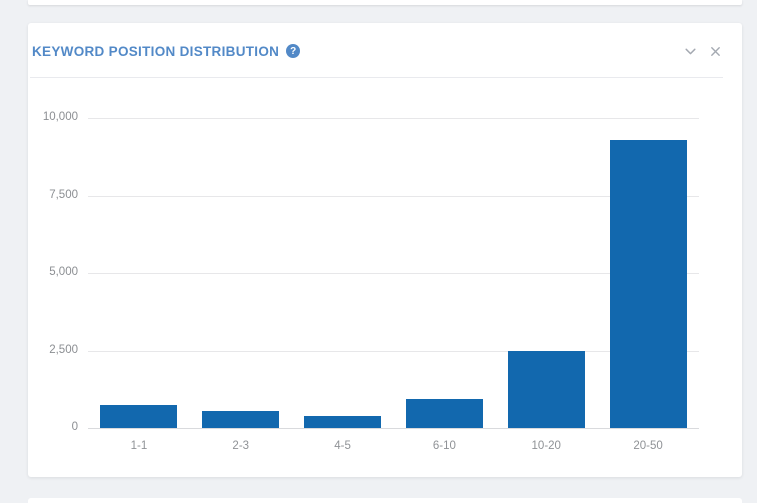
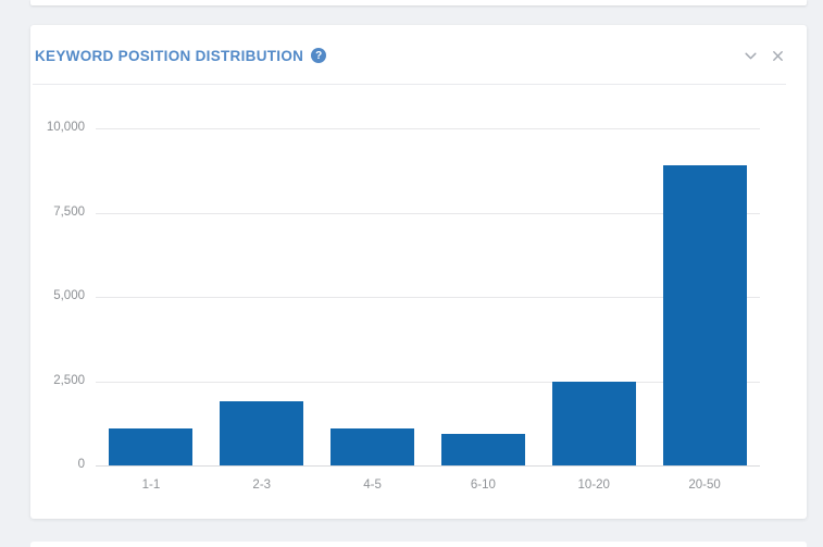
1-1: 700 -> 1100
2-3: 500 -> 1900
4-5: 400 -> 1100
20-50: 9300 -> 8900
